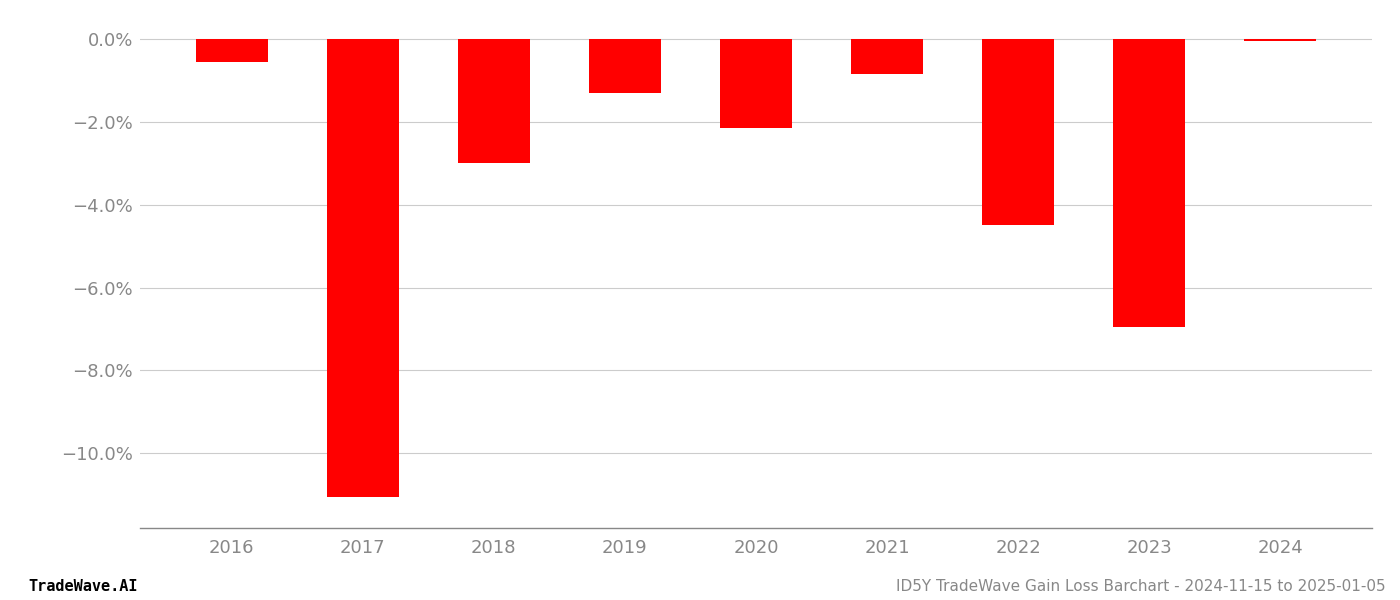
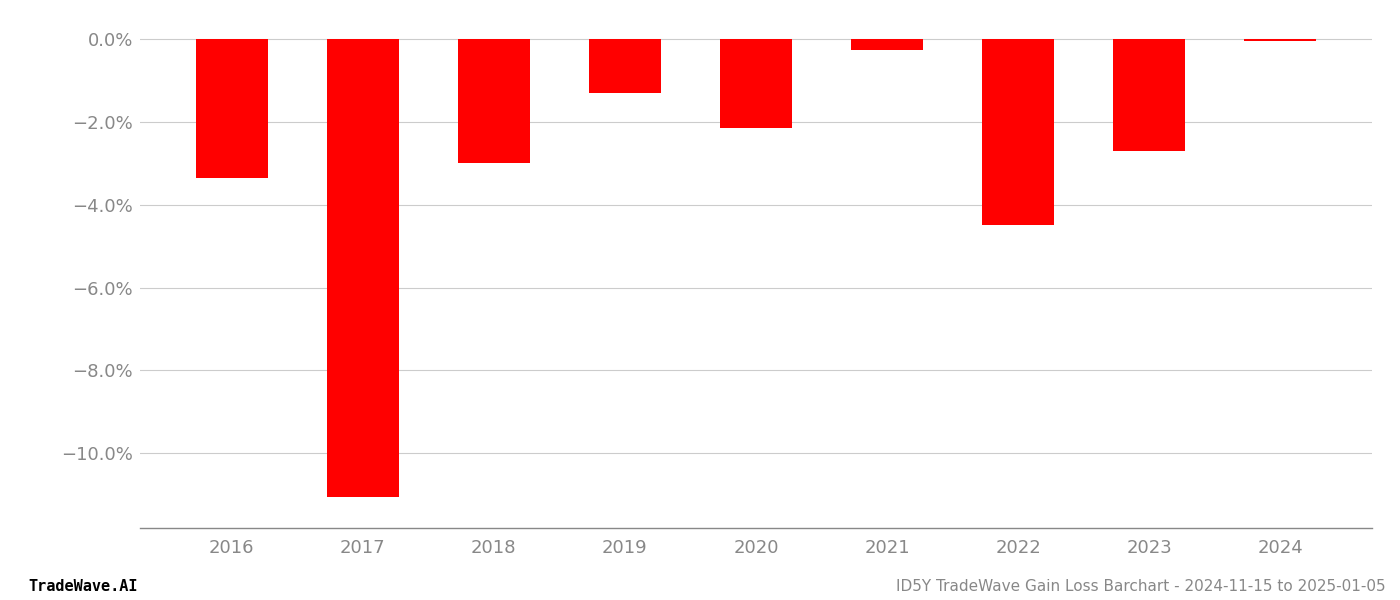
2016: -0.55% -> -3.35%
2021: -0.85% -> -0.28%
2023: -6.95% -> -2.70%
